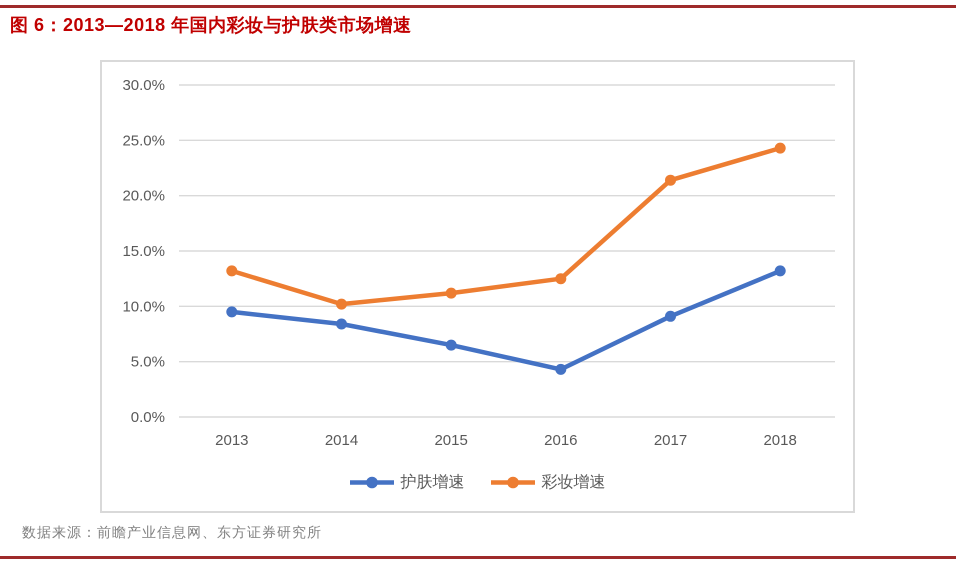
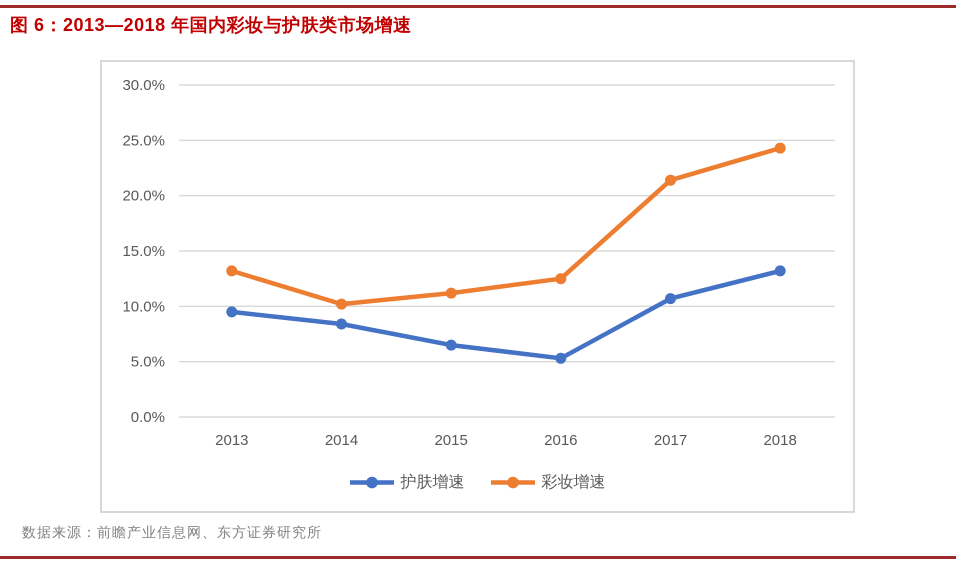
护肤增速/2016: 4.3% -> 5.3%
护肤增速/2017: 9.1% -> 10.7%
